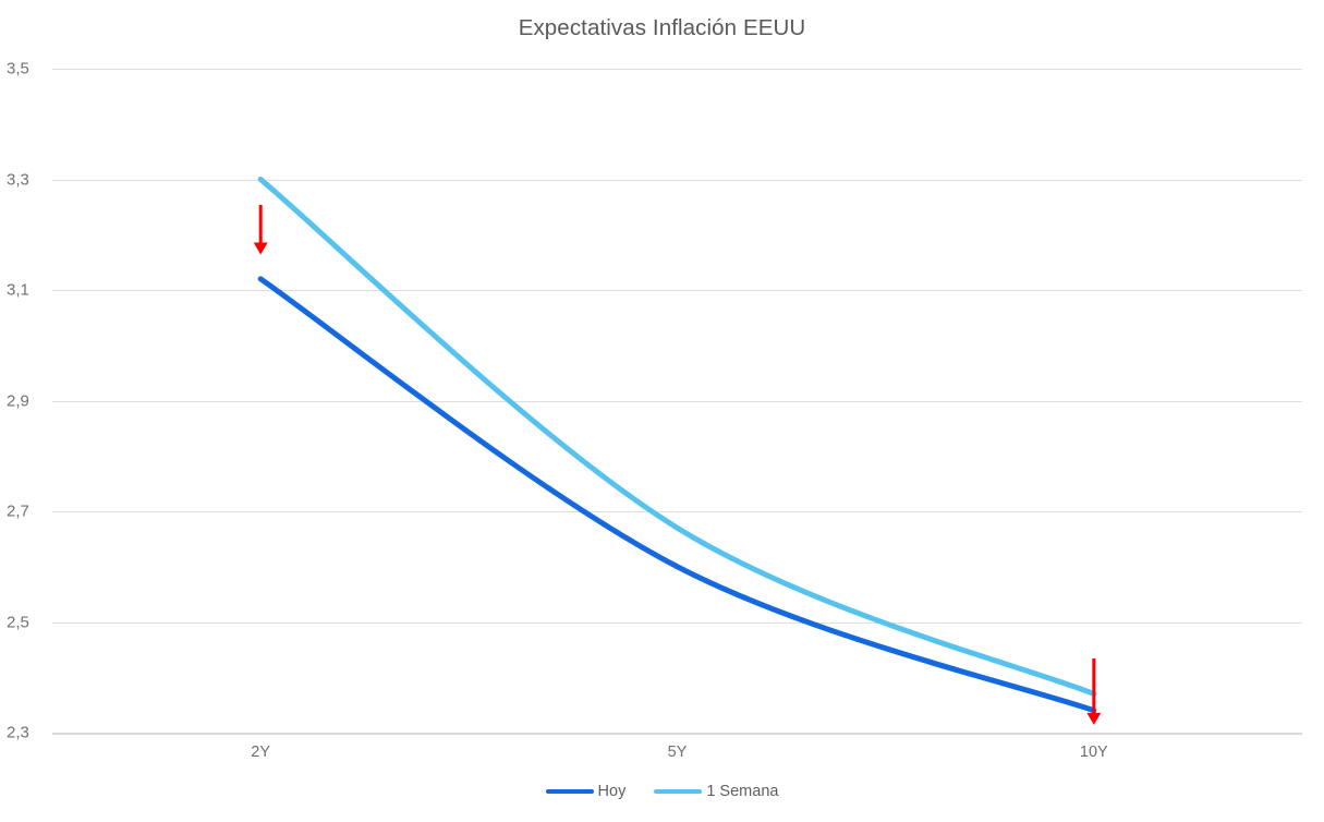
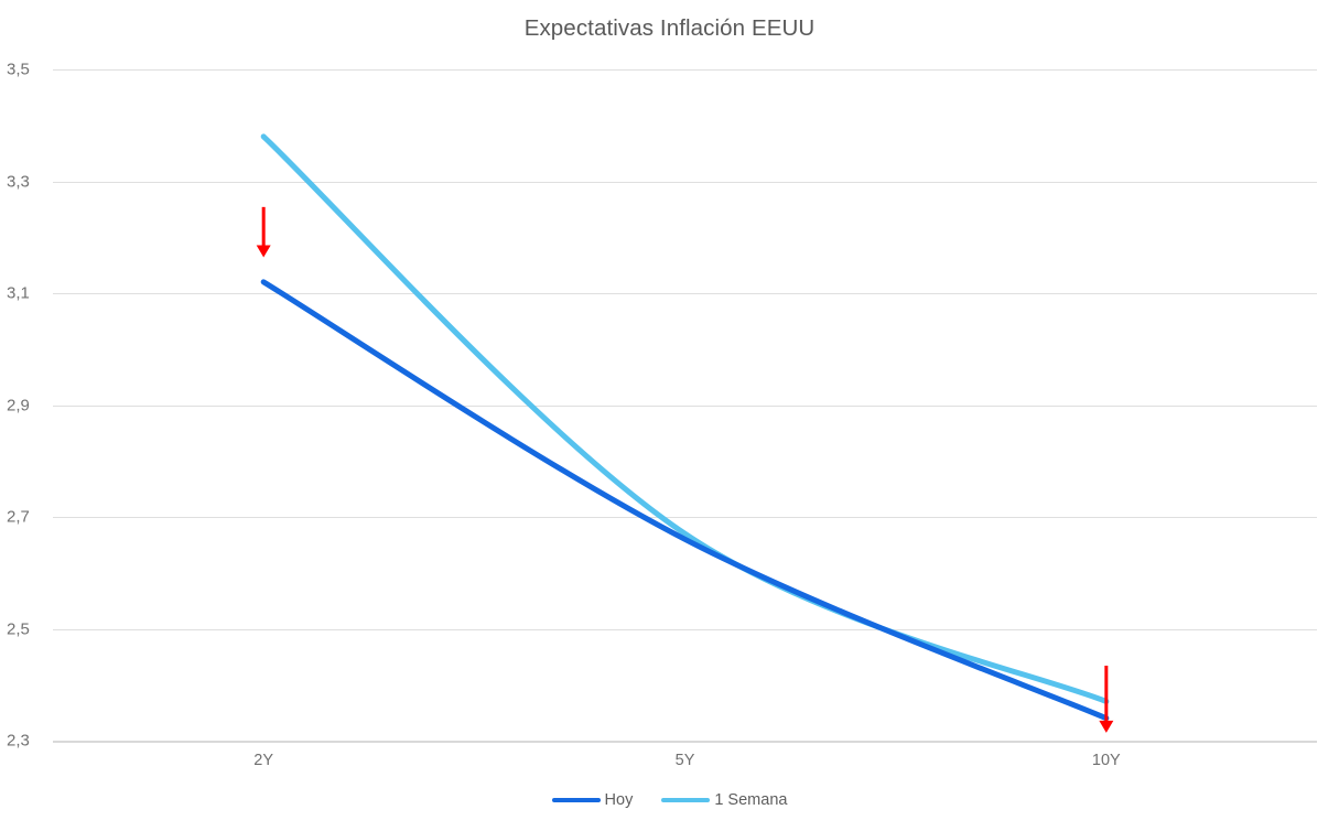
1 Semana/2Y: 3,30 -> 3,38
Hoy/5Y: 2,60 -> 2,66
